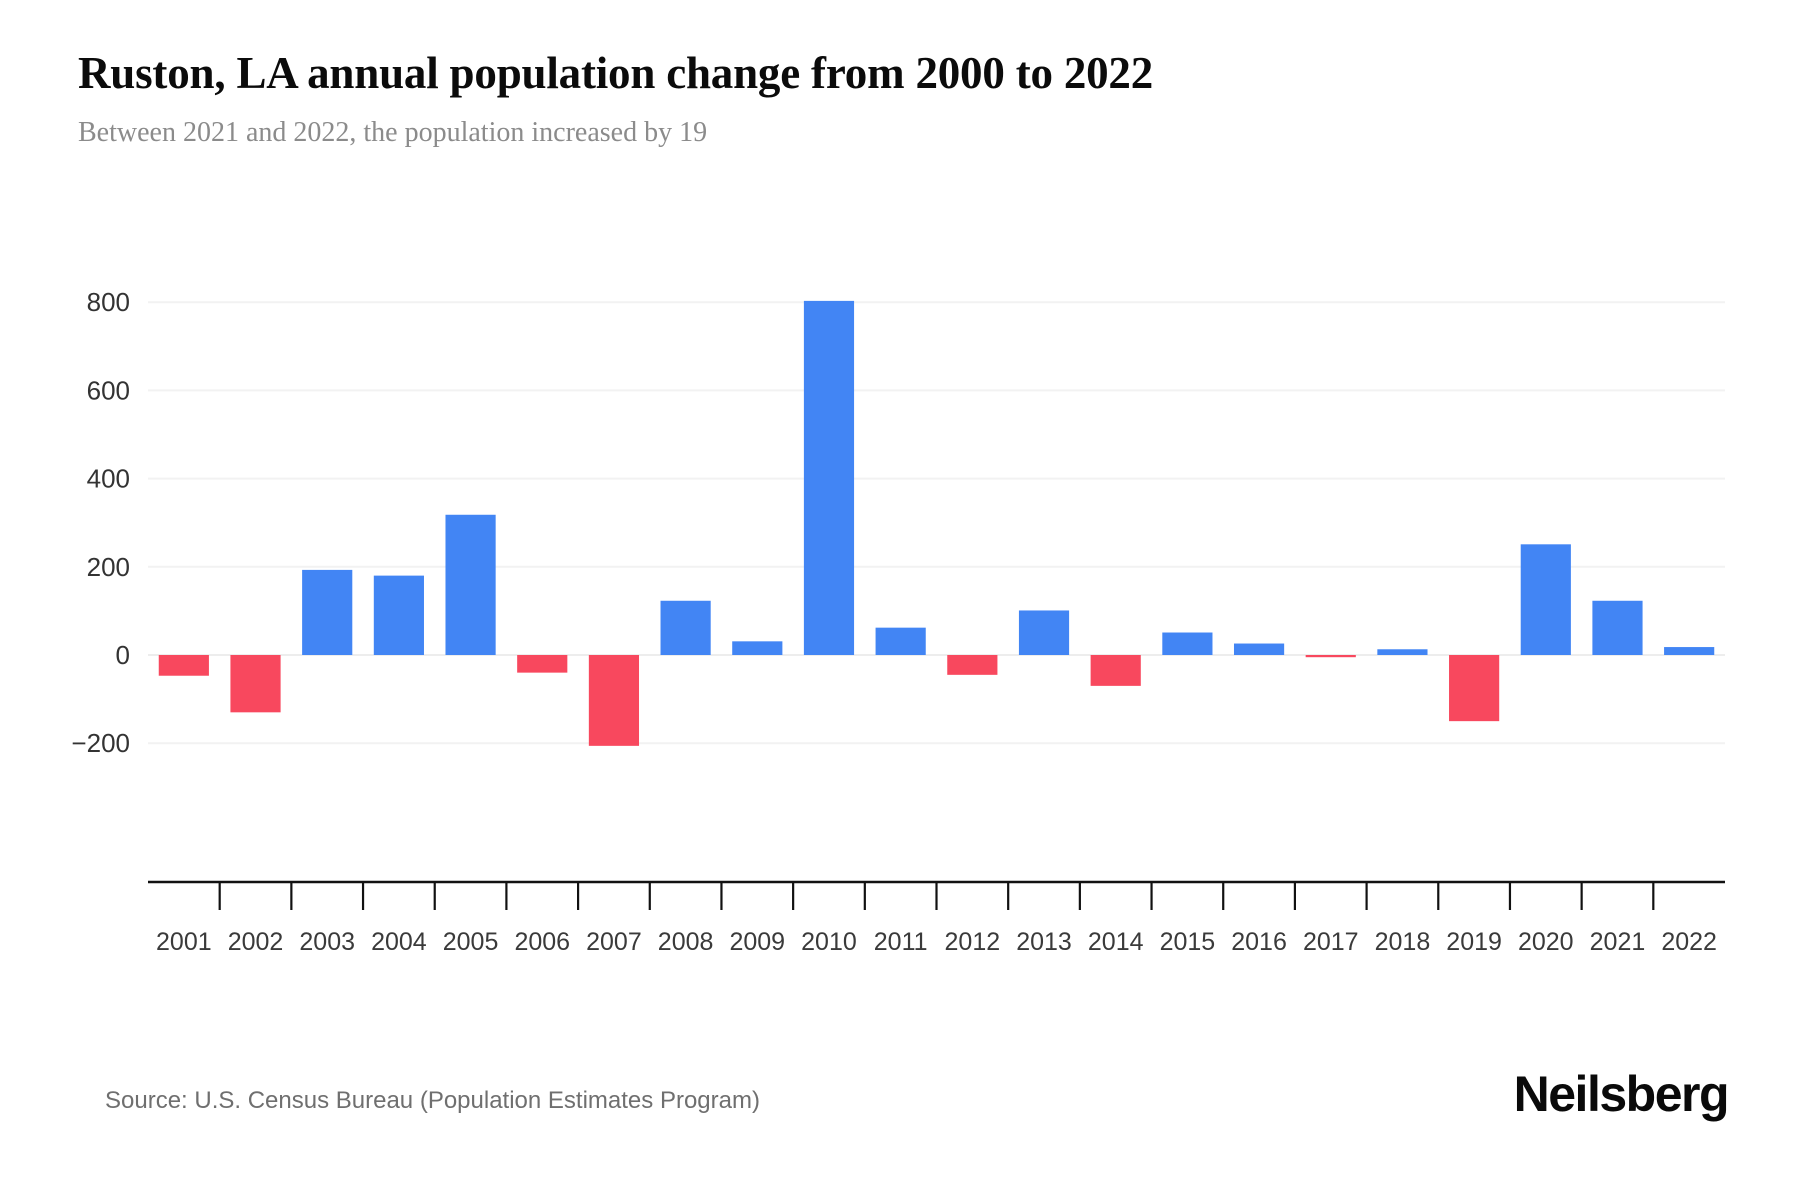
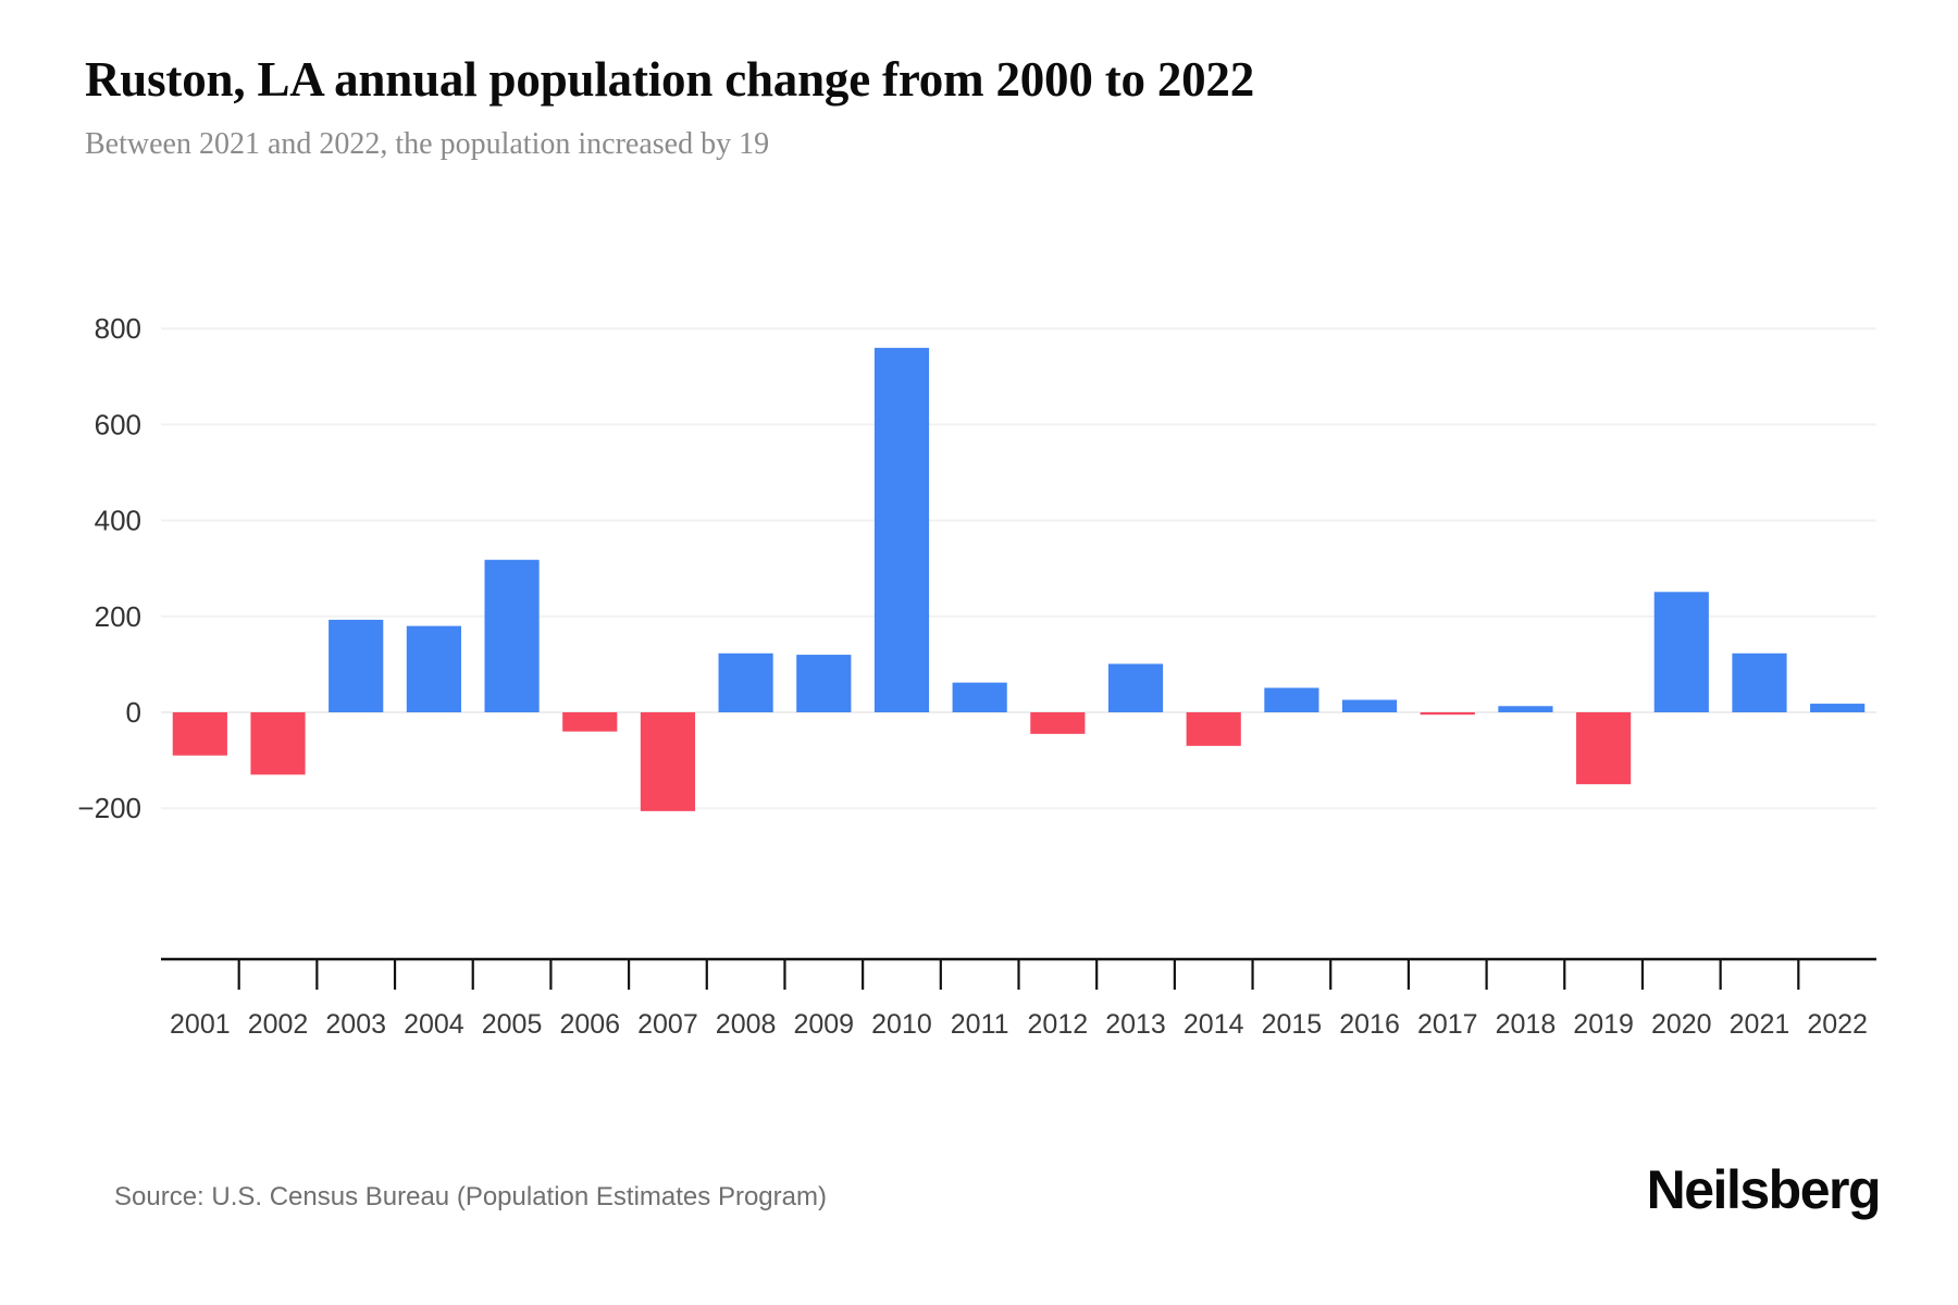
2001: -50 -> -90
2009: 30 -> 120
2010: 800 -> 760
